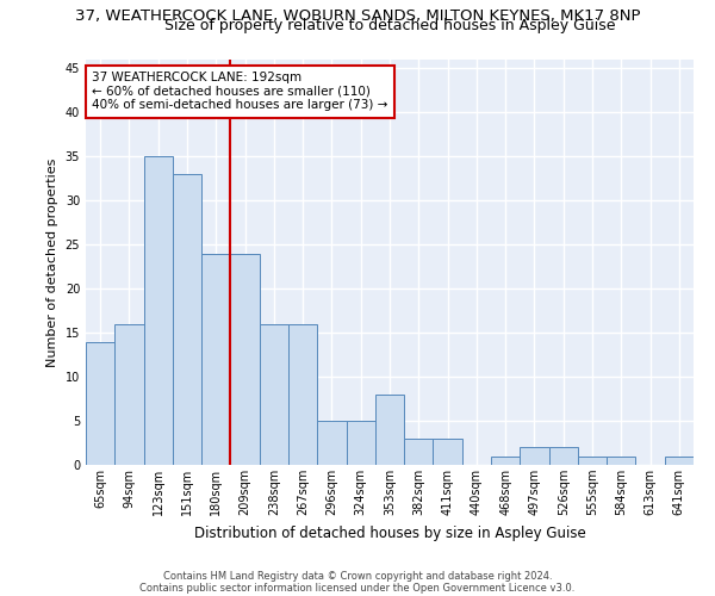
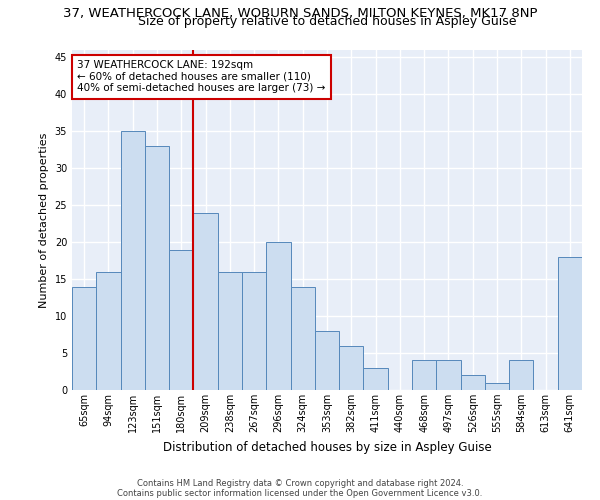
180sqm: 24 -> 19
296sqm: 5 -> 20
324sqm: 5 -> 14
382sqm: 3 -> 6
468sqm: 1 -> 4
497sqm: 2 -> 4
584sqm: 1 -> 4
641sqm: 1 -> 18
